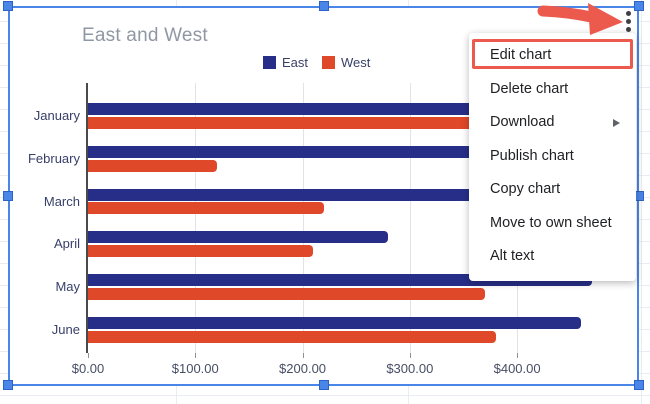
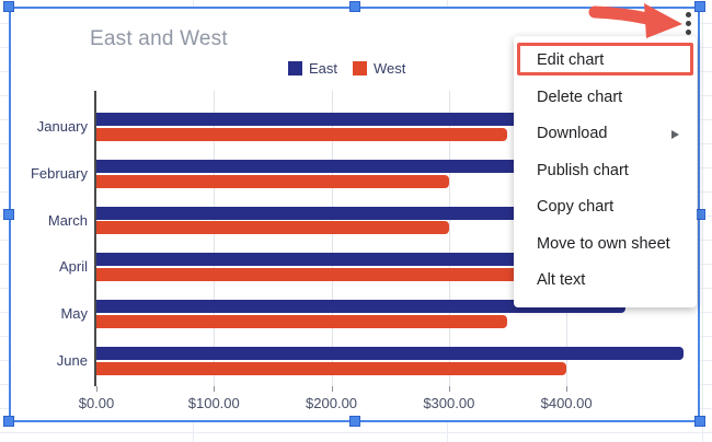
East/January: $400 -> $450
West/January: $460 -> $350
East/February: $400 -> $450
West/February: $120 -> $300
East/March: $360 -> $450
West/March: $220 -> $300
East/April: $280 -> $450
West/April: $210 -> $400
East/May: $470 -> $450
West/May: $370 -> $350
East/June: $460 -> $500
West/June: $380 -> $400
